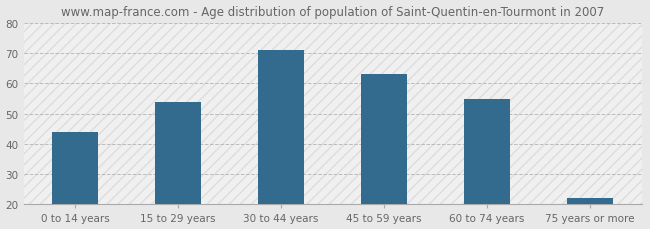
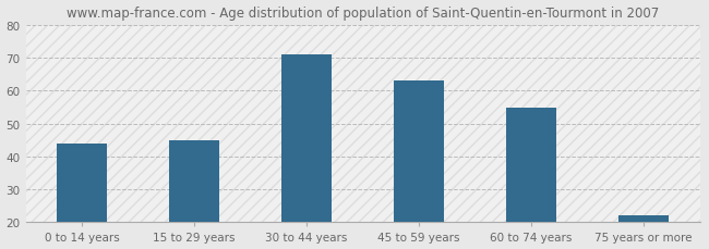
15 to 29 years: 54 -> 45
